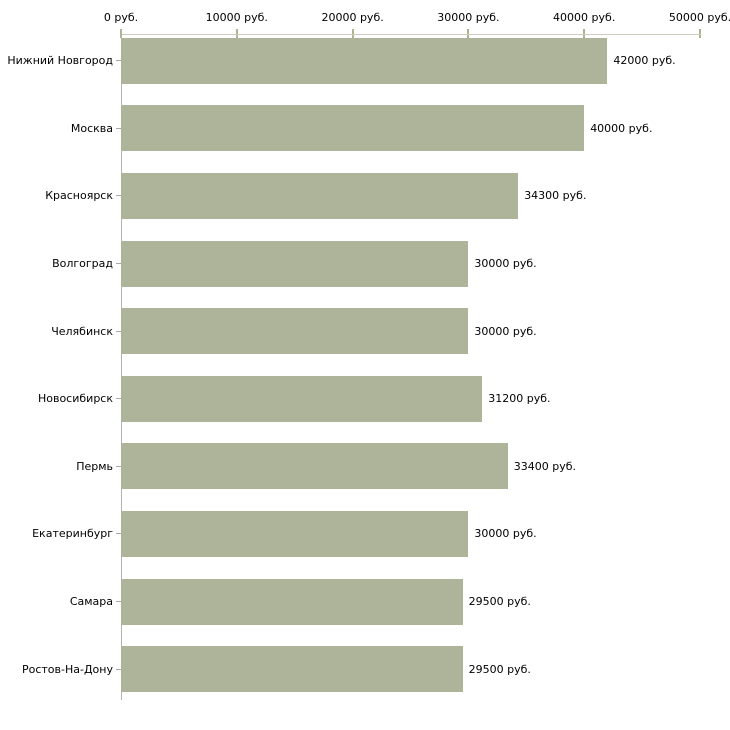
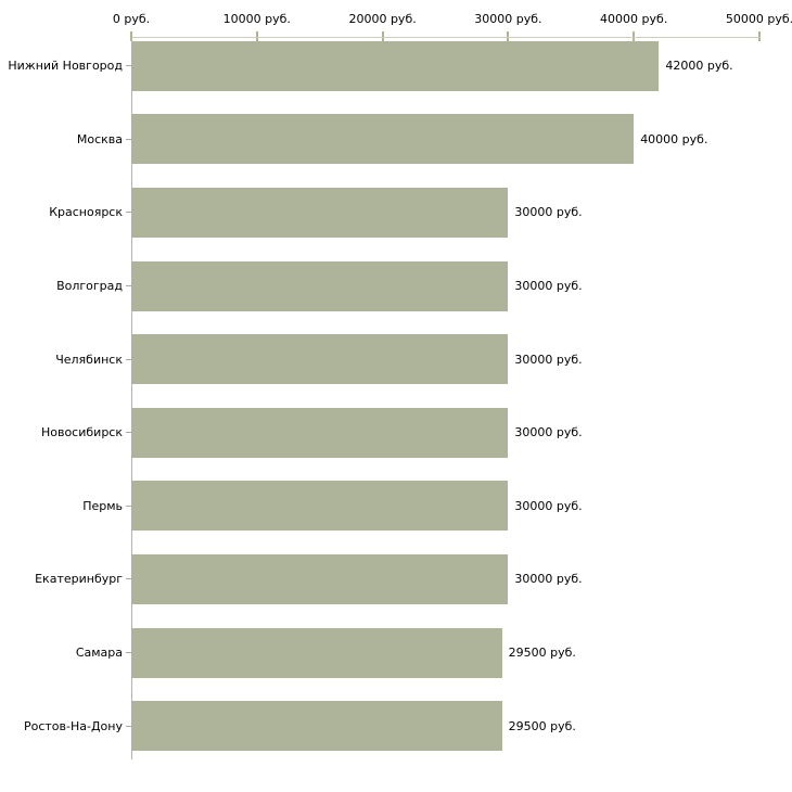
Красноярск: 34300 -> 30000
Новосибирск: 31200 -> 30000
Пермь: 33400 -> 30000
